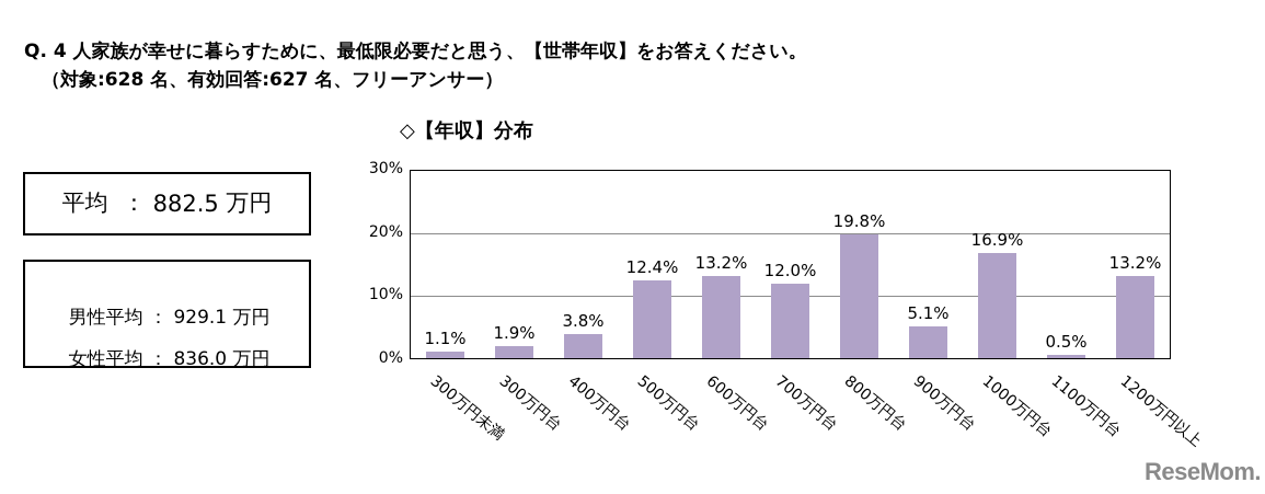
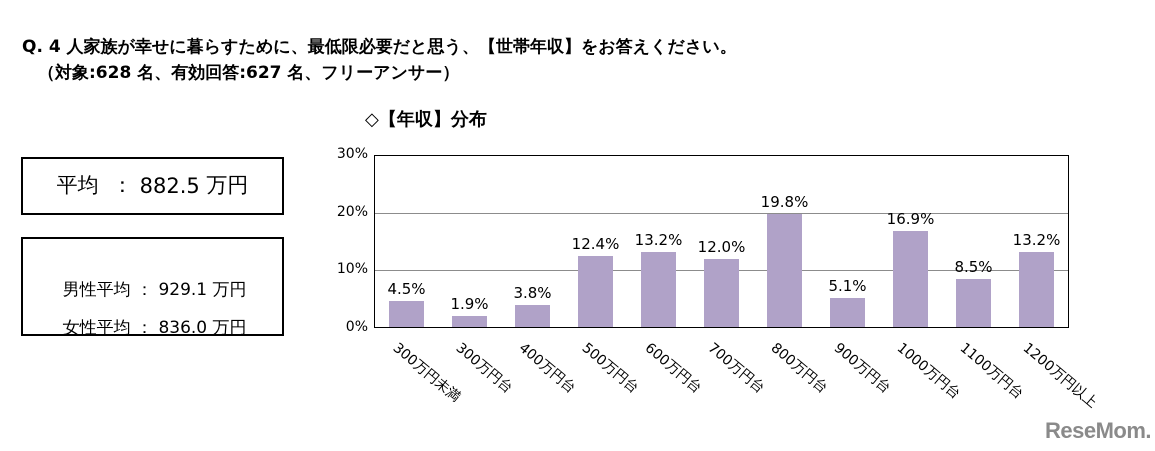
300万円未満: 1.1% -> 4.5%
1100万円台: 0.5% -> 8.5%
